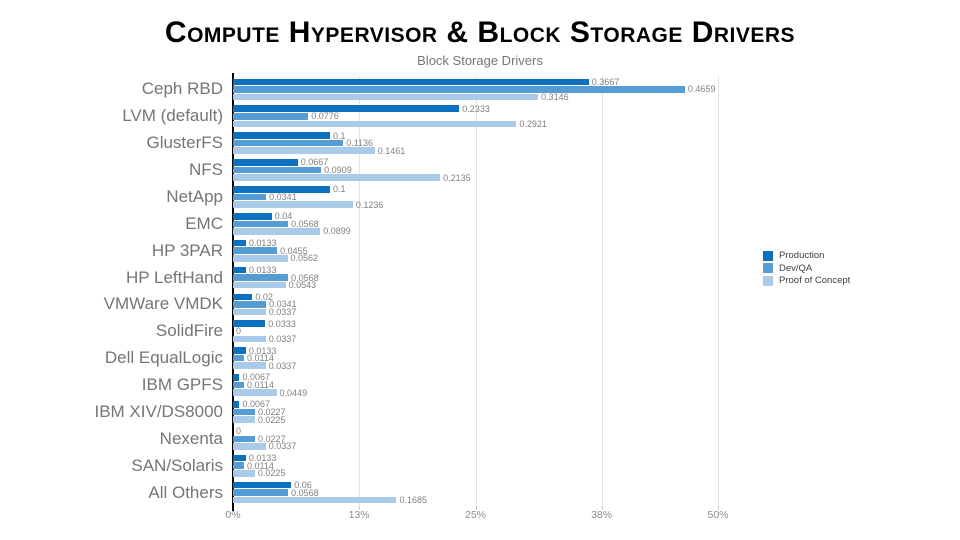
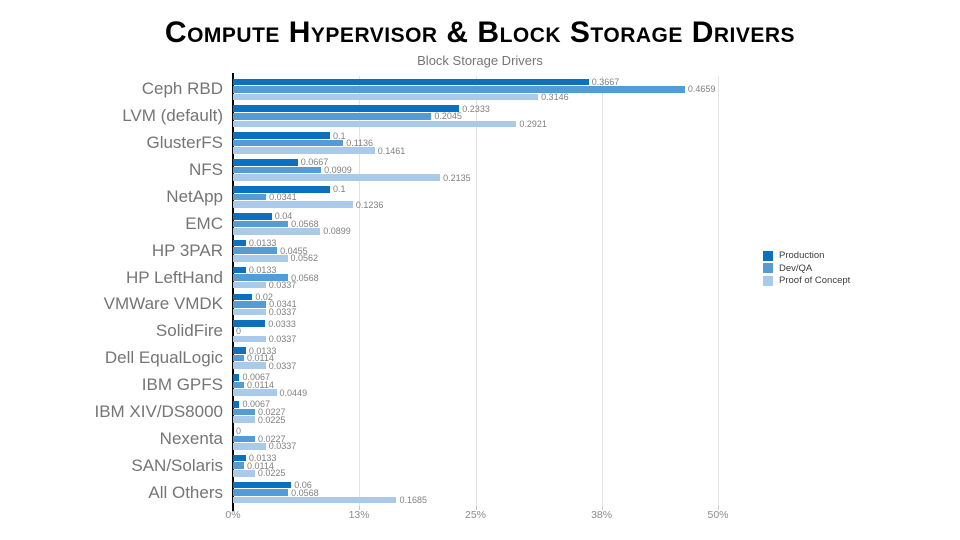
Dev/QA/LVM (default): 0.0776 -> 0.2045
Proof of Concept/HP LeftHand: 0.0543 -> 0.0337
